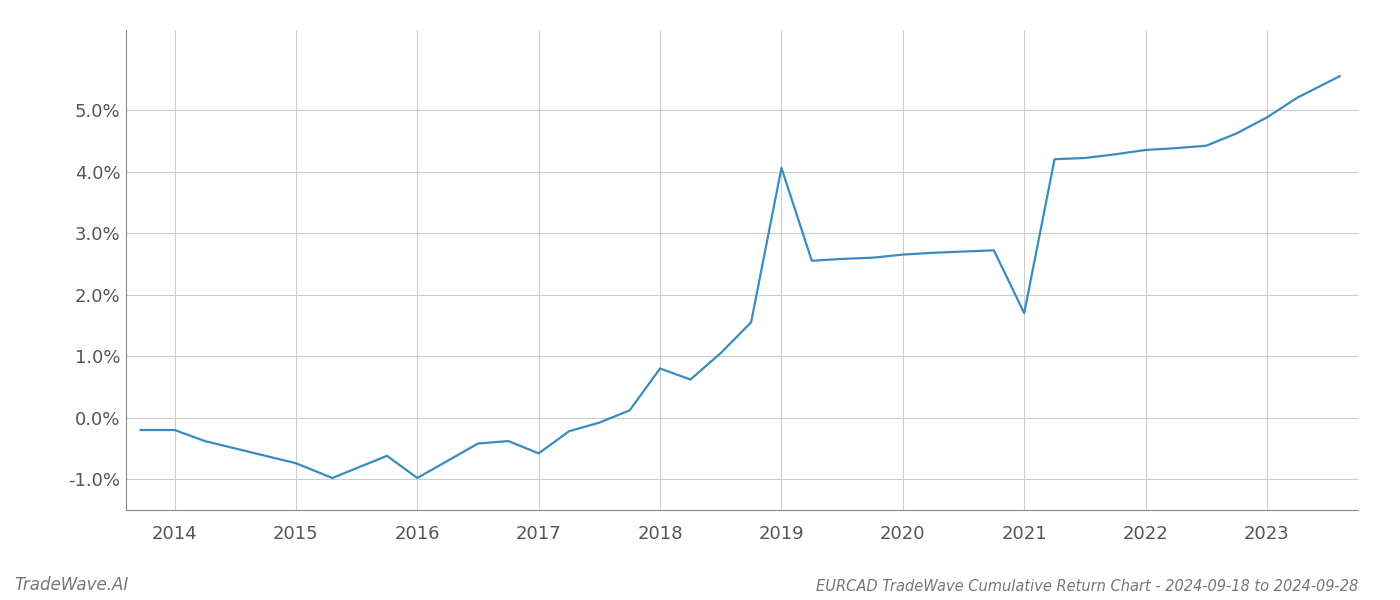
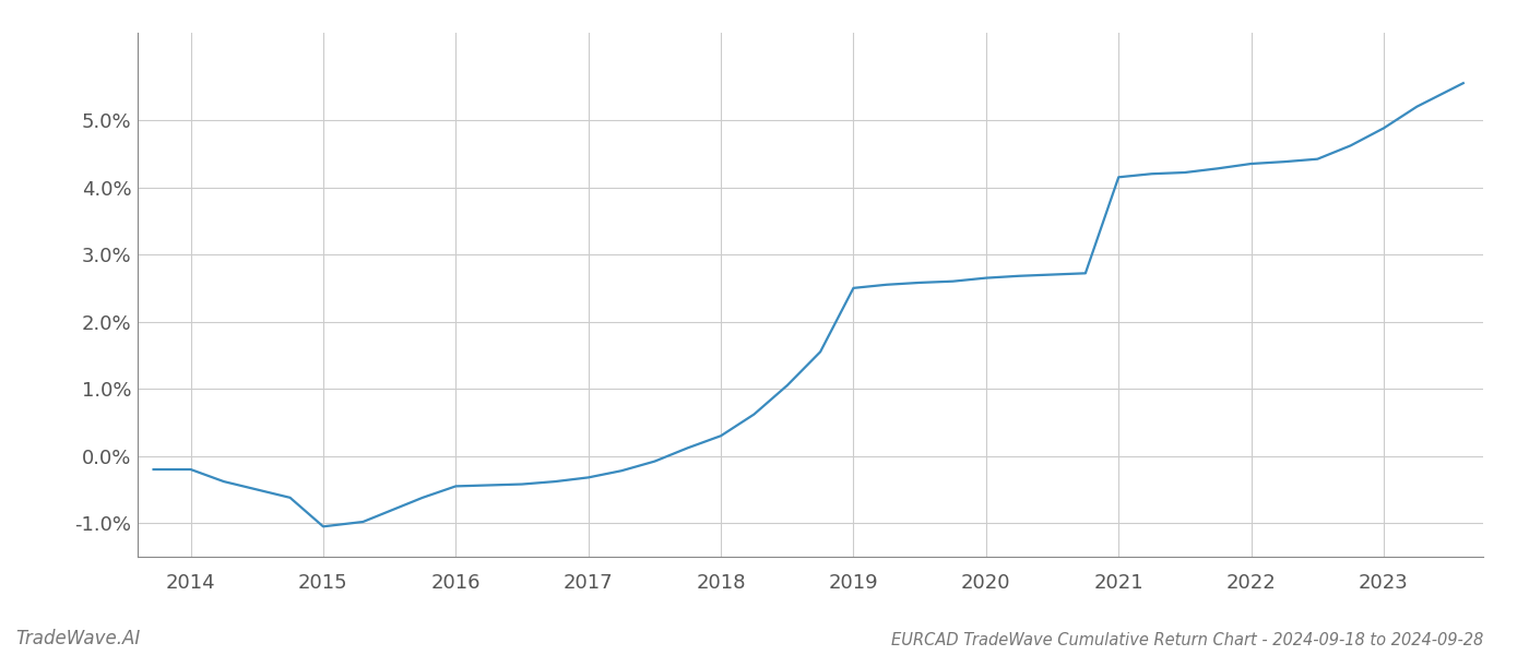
2015: -0.74% -> -1.05%
2016: -0.98% -> -0.45%
2017: -0.58% -> -0.32%
2018: 0.80% -> 0.30%
2019: 4.06% -> 2.50%
2021: 1.70% -> 4.15%
